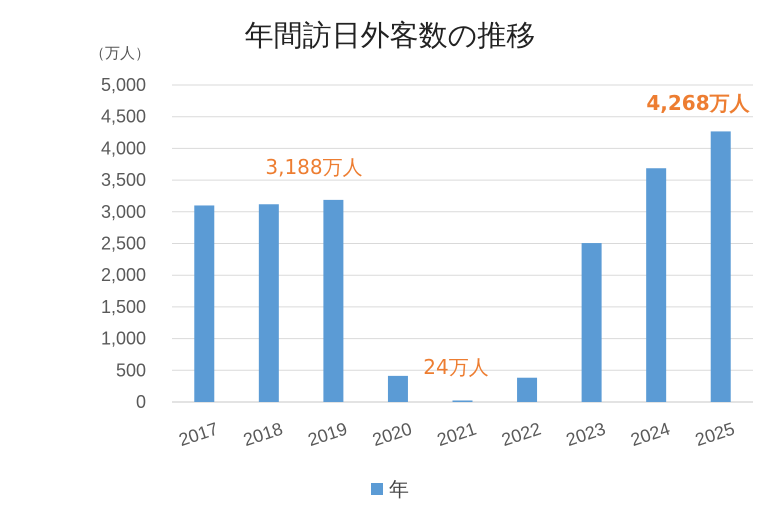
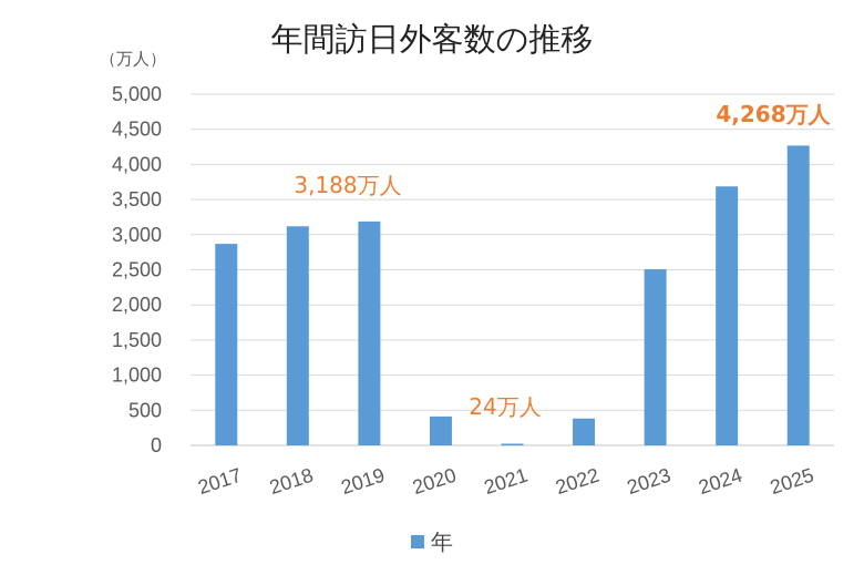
2017: 3100 -> 2900
